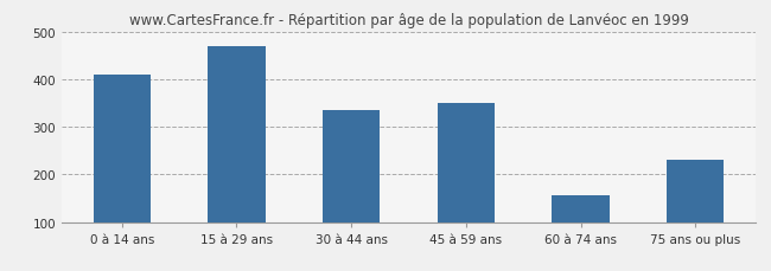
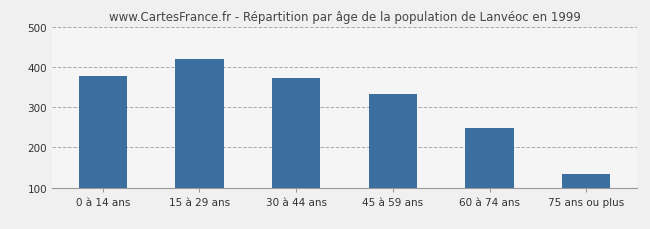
0 à 14 ans: 410 -> 378
15 à 29 ans: 470 -> 420
30 à 44 ans: 335 -> 373
45 à 59 ans: 350 -> 332
60 à 74 ans: 155 -> 248
75 ans ou plus: 230 -> 135
